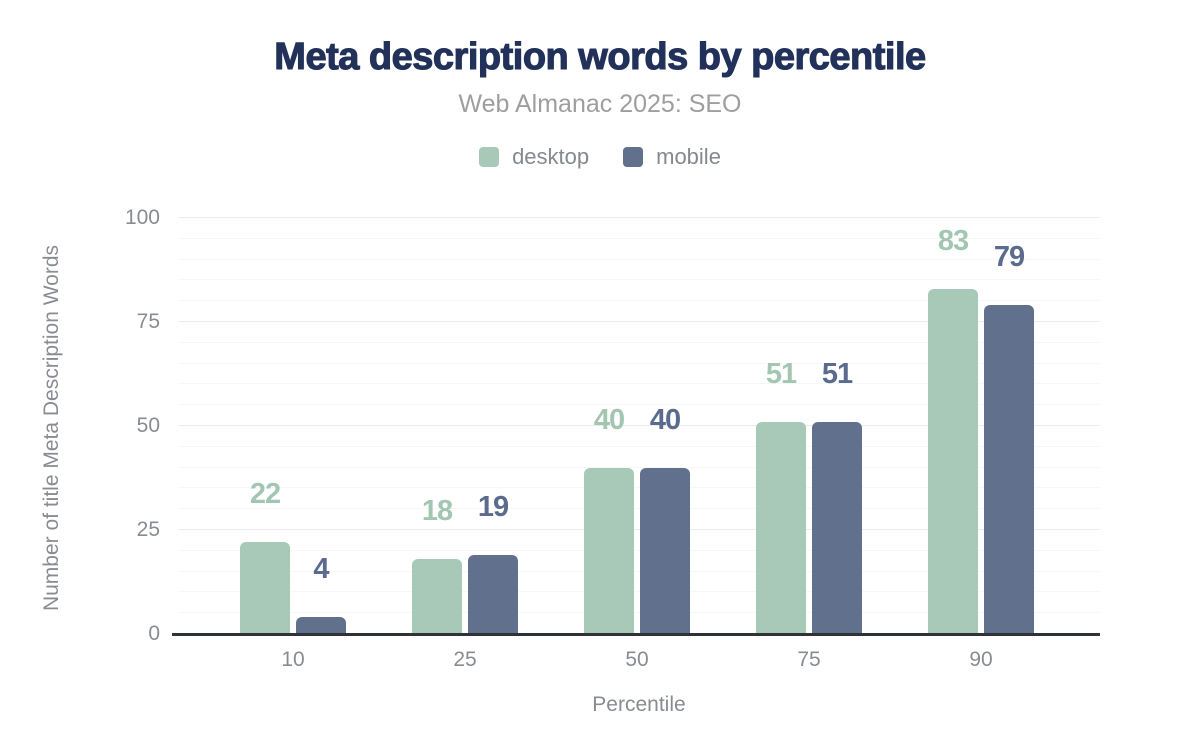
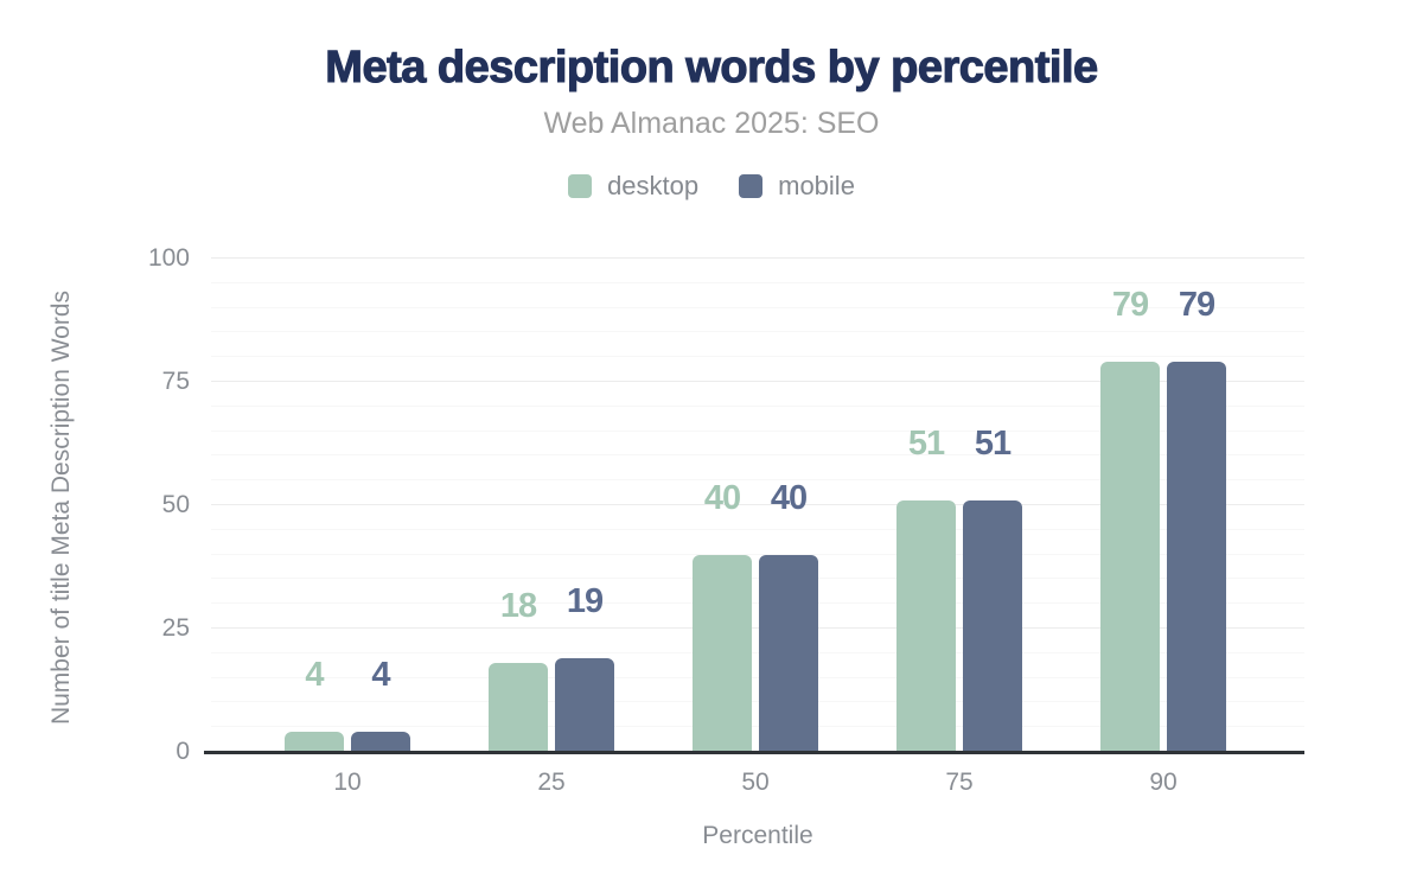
desktop/10: 22 -> 4
desktop/90: 83 -> 79
